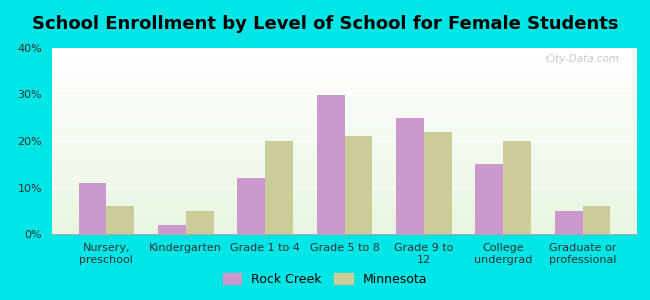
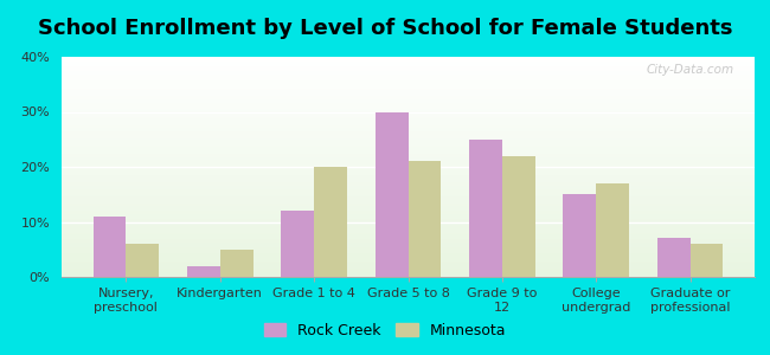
Minnesota/College undergrad: 20% -> 17%
Rock Creek/Graduate or professional: 5% -> 7%
